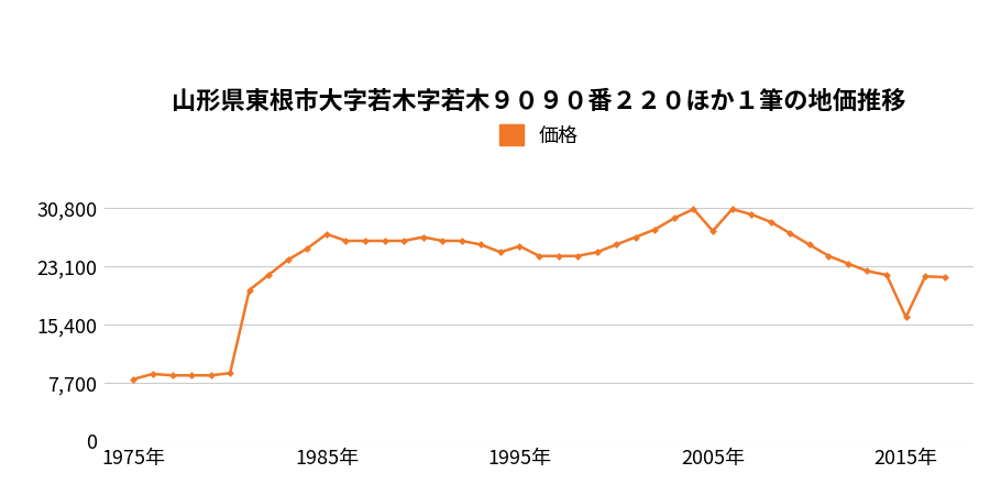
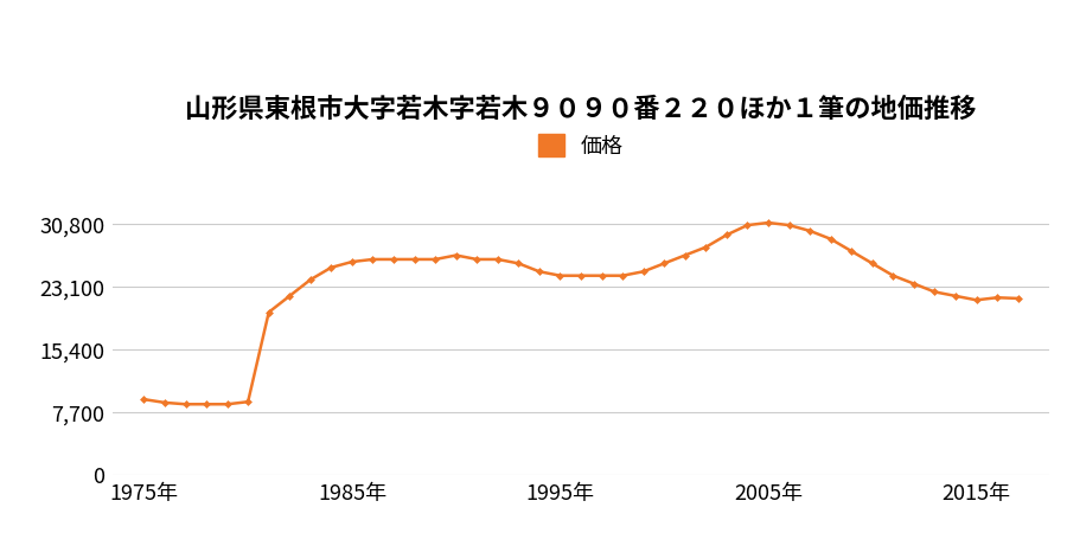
1975年: 8,200 -> 9,300
1985年: 27,400 -> 26,200
1995年: 25,800 -> 24,500
2005年: 27,800 -> 31,000
2015年: 16,400 -> 21,500
